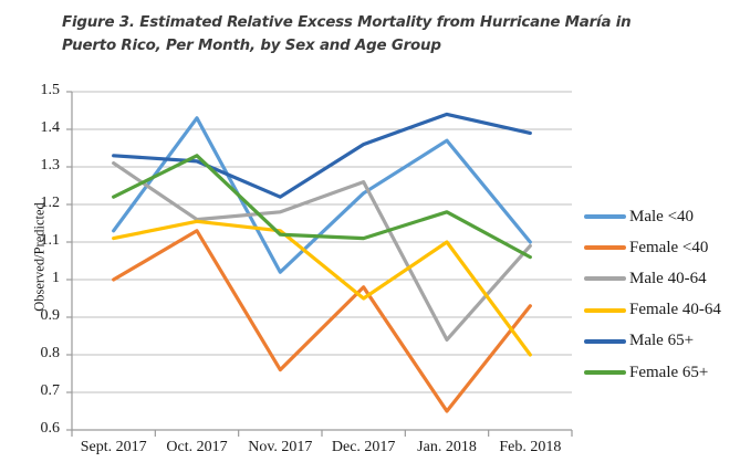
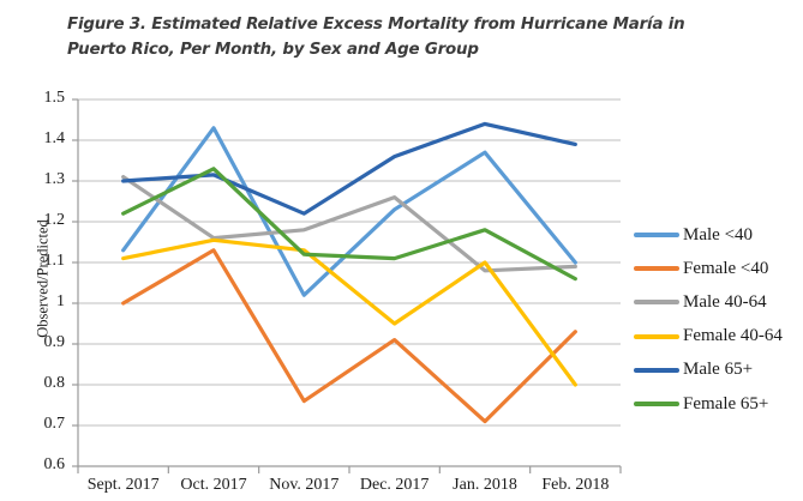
Male 65+/Sept. 2017: 1.33 -> 1.30
Female <40/Dec. 2017: 0.98 -> 0.91
Female <40/Jan. 2018: 0.65 -> 0.71
Male 40-64/Jan. 2018: 0.84 -> 1.08
